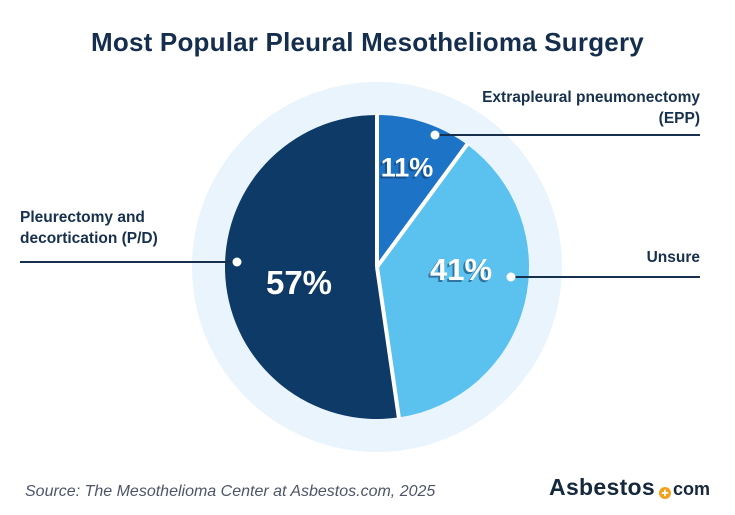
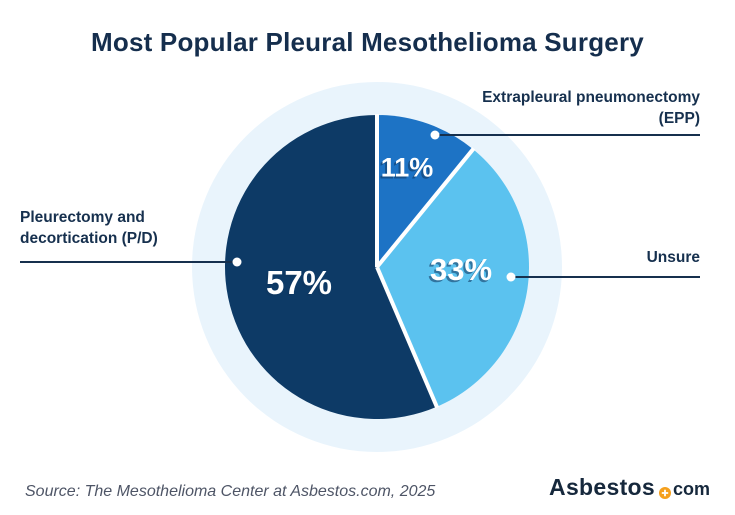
Unsure: 41% -> 33%
